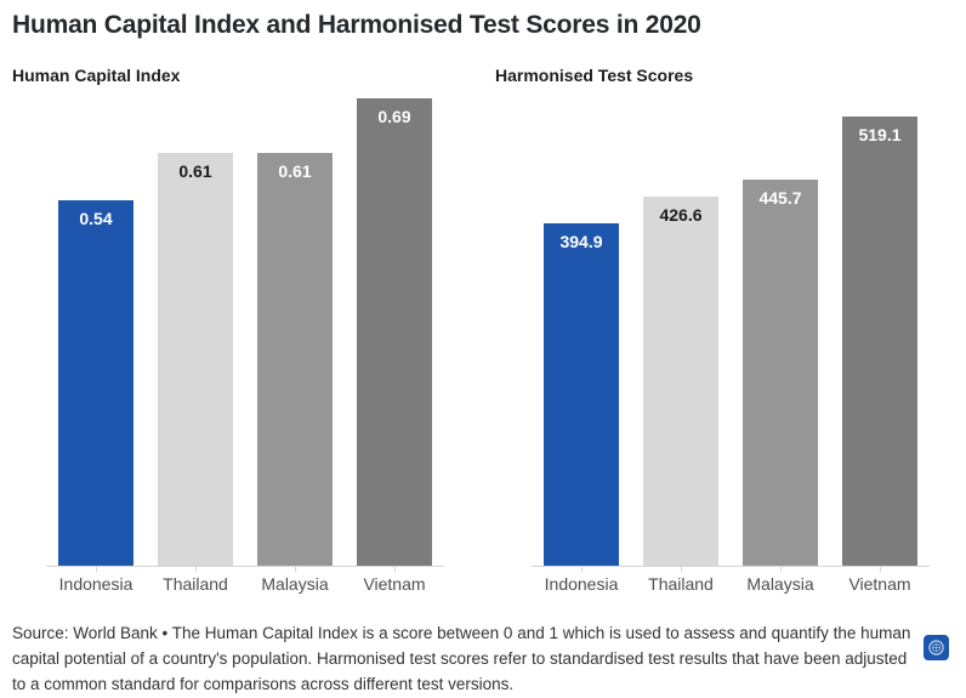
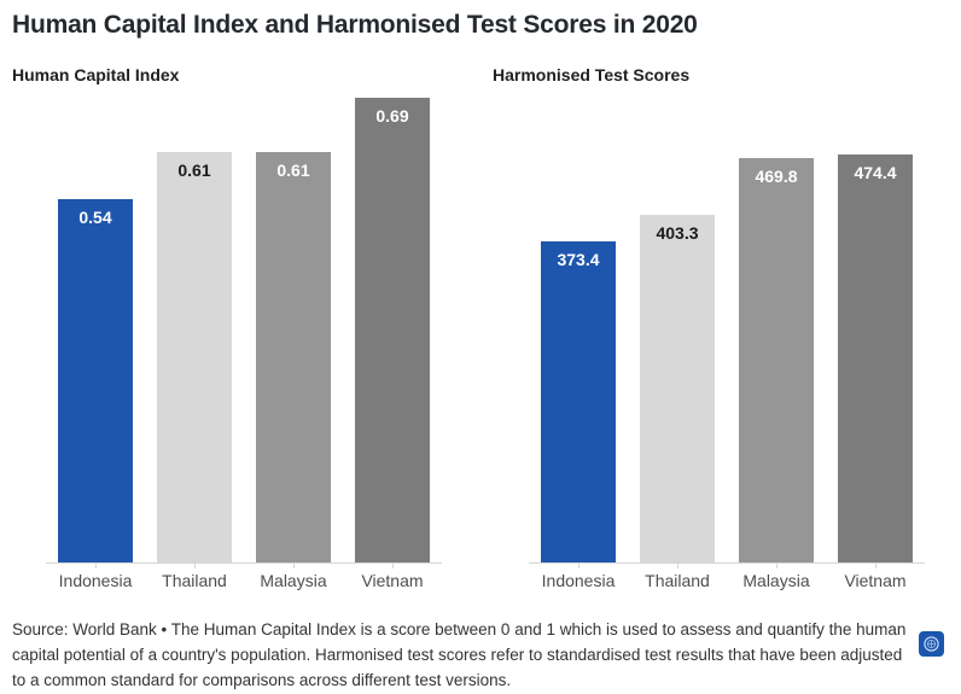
Harmonised Test Scores/Indonesia: 394.9 -> 373.4
Harmonised Test Scores/Thailand: 426.6 -> 403.3
Harmonised Test Scores/Malaysia: 445.7 -> 469.8
Harmonised Test Scores/Vietnam: 519.1 -> 474.4
